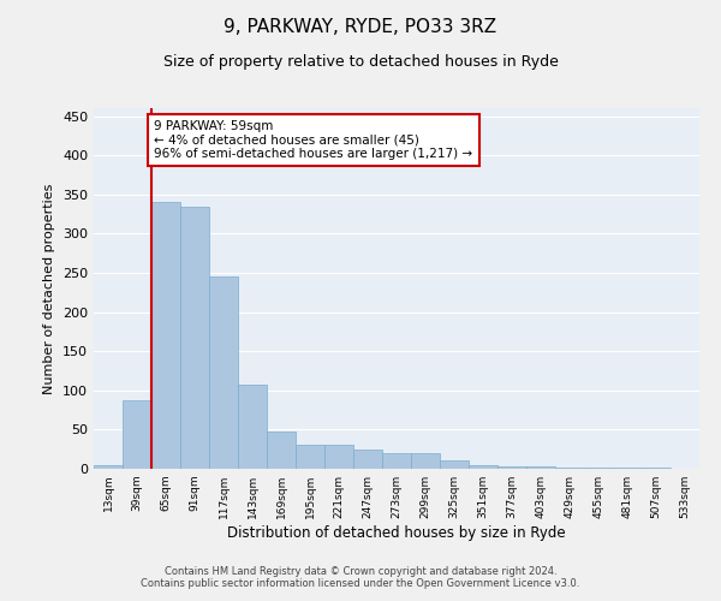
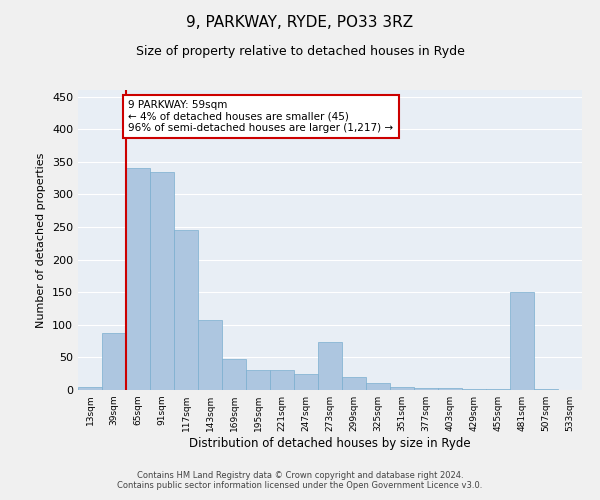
273sqm: 20 -> 74
481sqm: 1 -> 150
